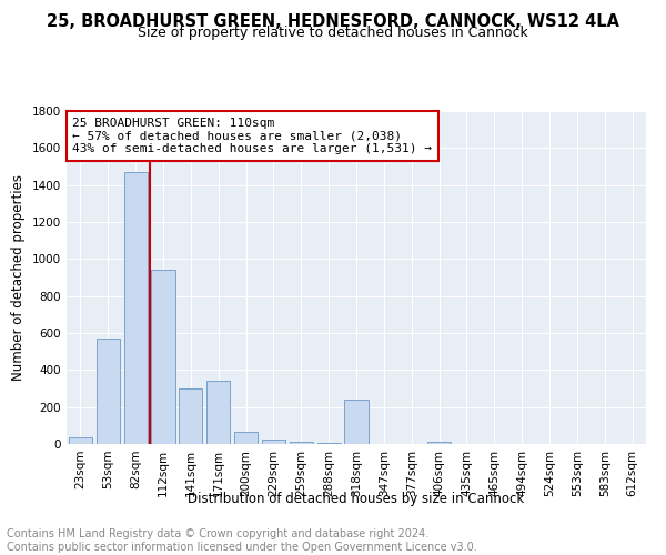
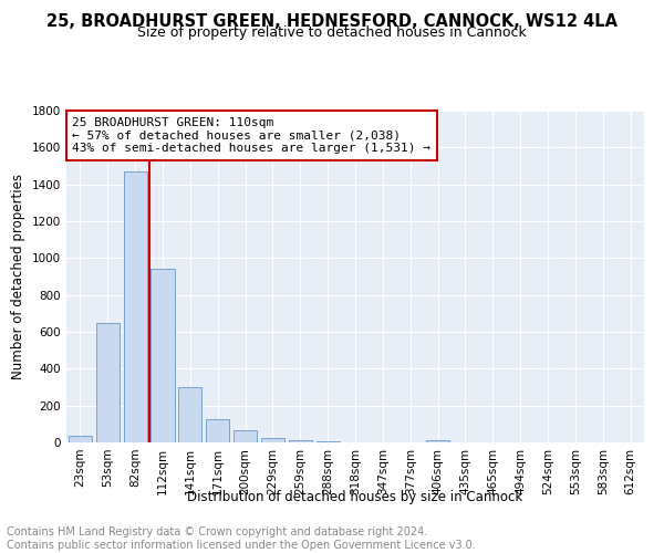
53sqm: 570 -> 650
171sqm: 340 -> 120
318sqm: 240 -> 0
